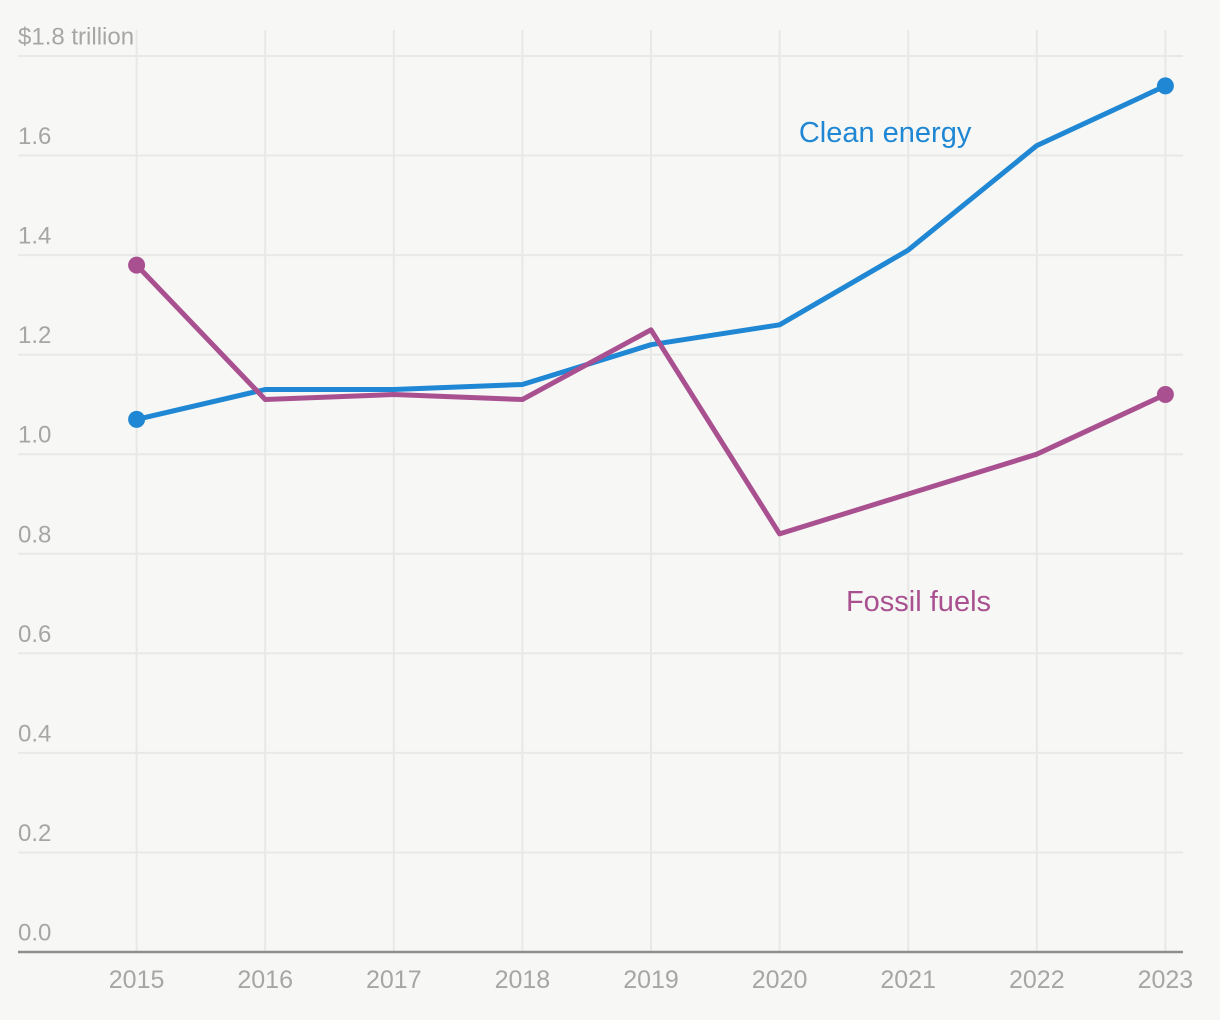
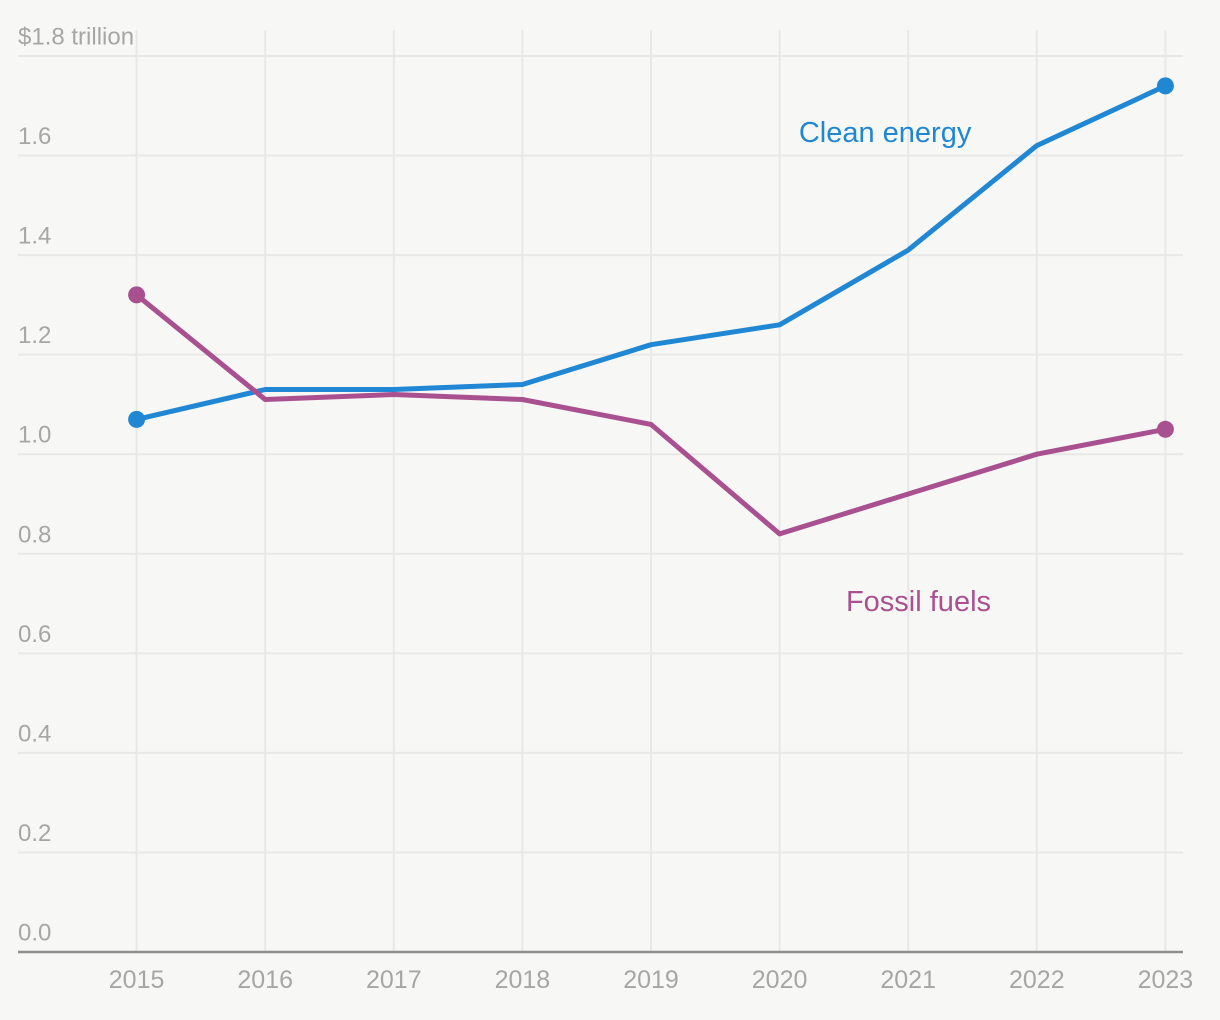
Fossil fuels/2015: 1.38 -> 1.32
Fossil fuels/2019: 1.25 -> 1.06
Fossil fuels/2023: 1.12 -> 1.05
